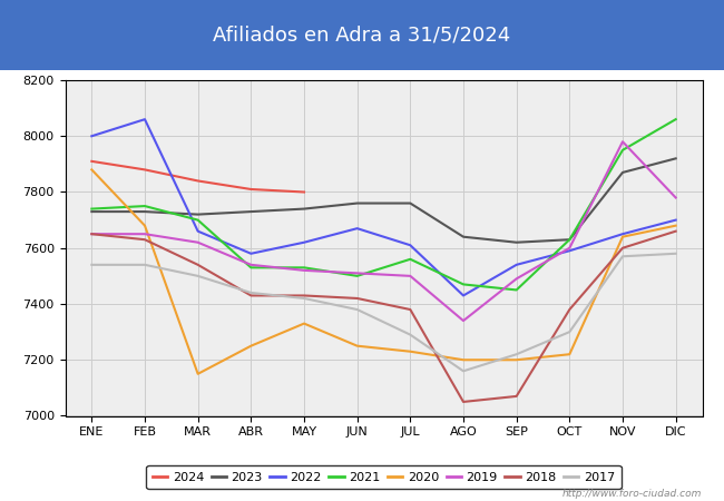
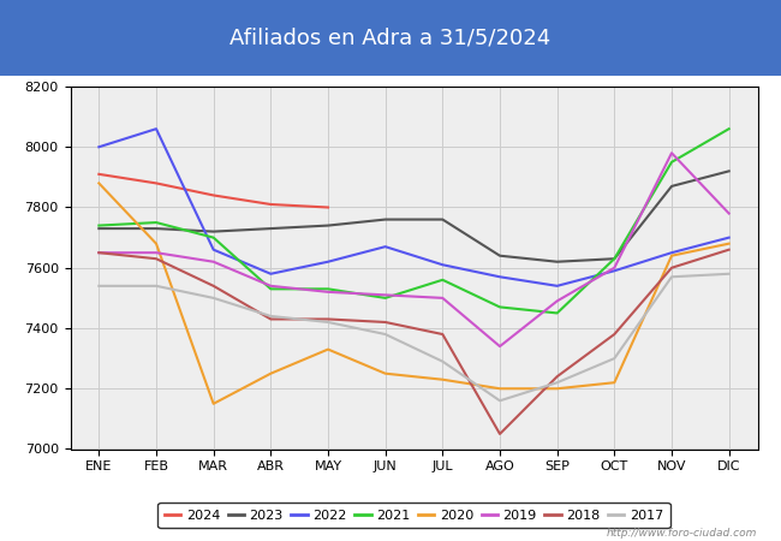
2022/AGO: 7430 -> 7570
2018/SEP: 7070 -> 7240
